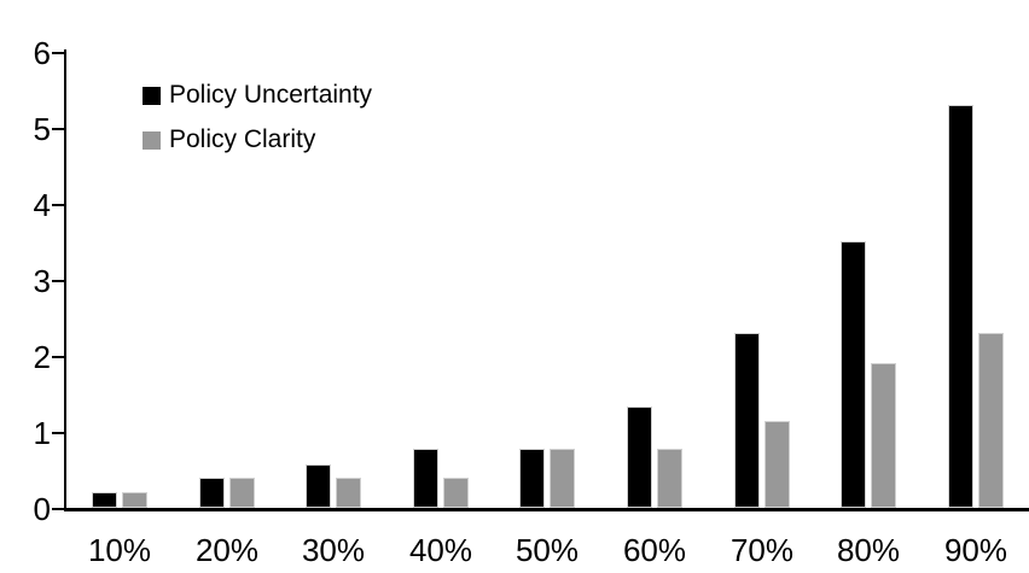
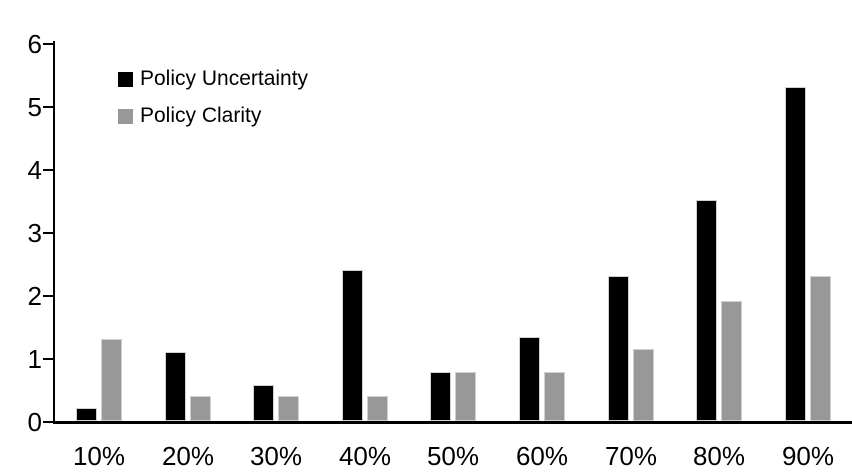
Policy Clarity/10%: 0.2 -> 1.3
Policy Uncertainty/20%: 0.4 -> 1.1
Policy Uncertainty/40%: 0.8 -> 2.4
